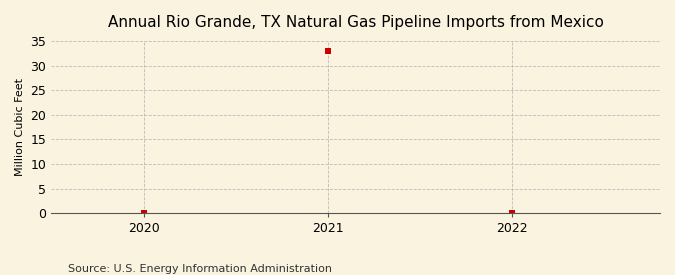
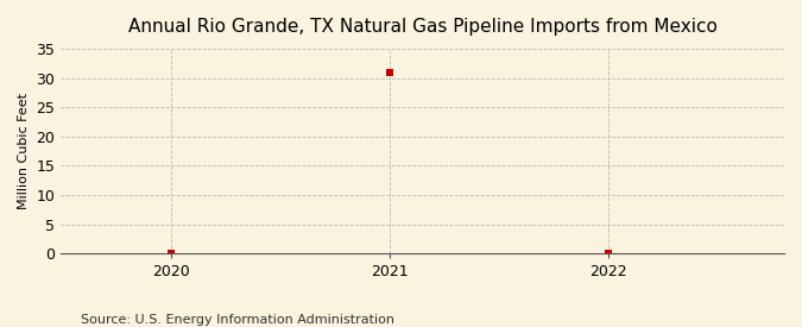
2021: 33 -> 31
